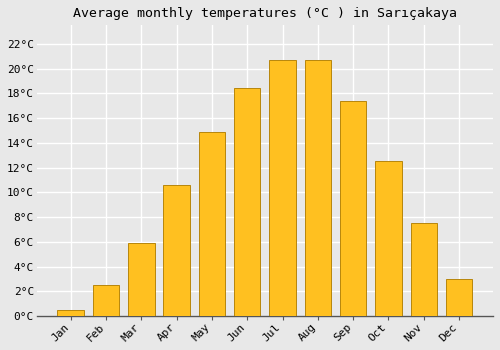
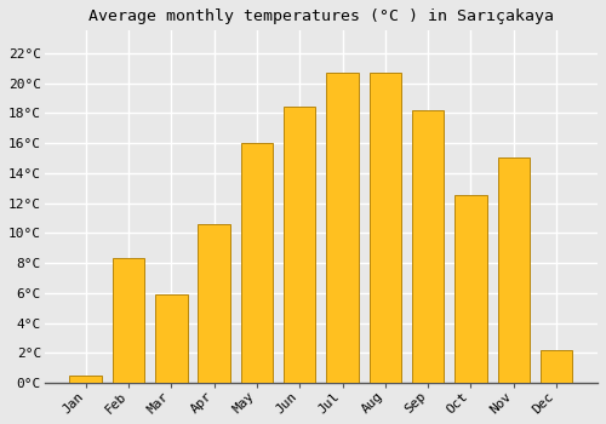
Feb: 2.5°C -> 8.3°C
May: 14.9°C -> 16.0°C
Sep: 17.4°C -> 18.2°C
Nov: 7.5°C -> 15.0°C
Dec: 3.0°C -> 2.2°C
